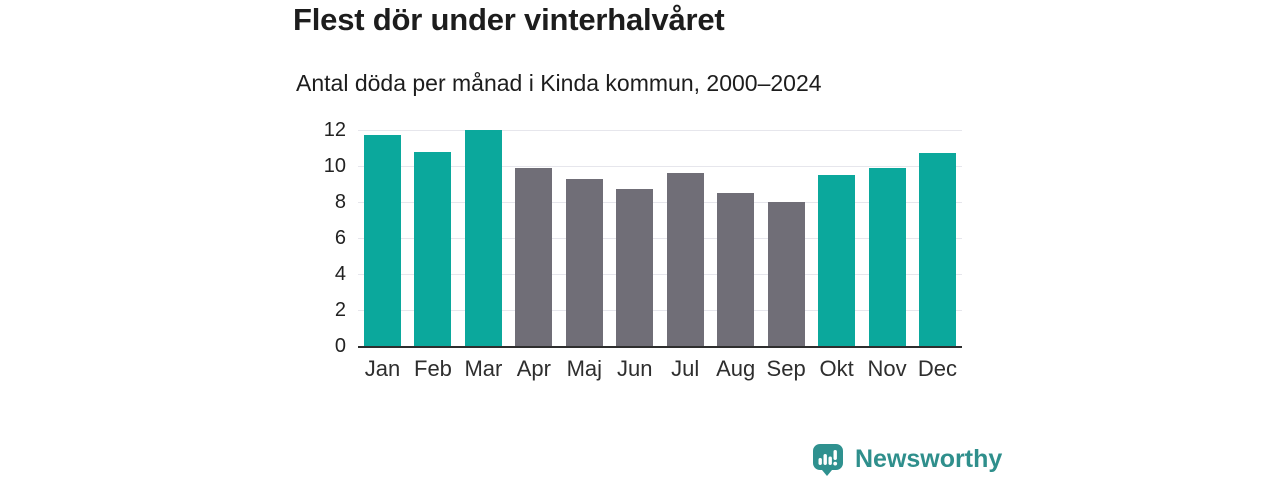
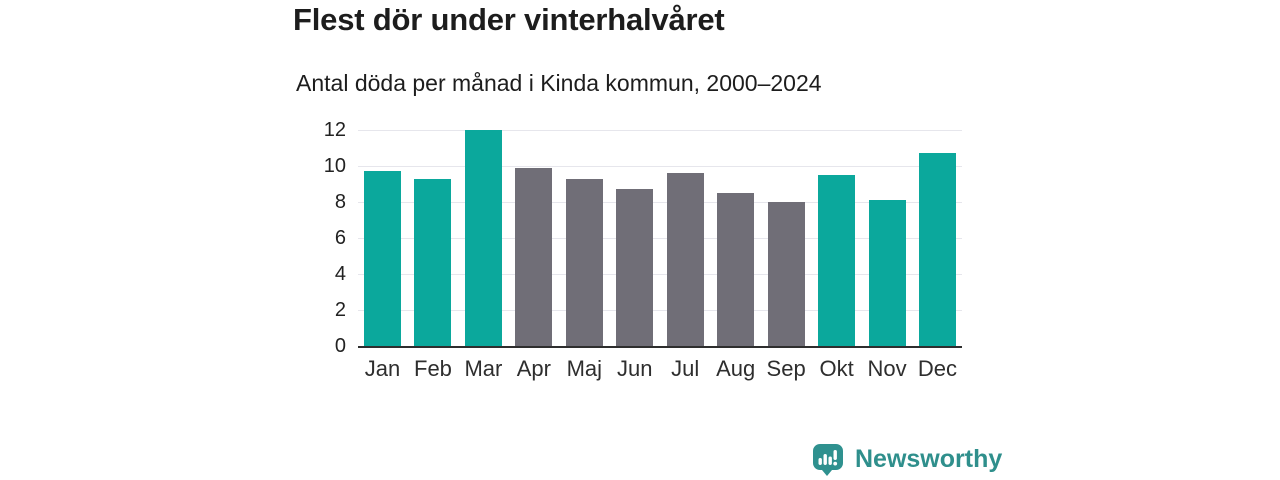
Jan: 11.7 -> 9.7
Feb: 10.8 -> 9.3
Nov: 9.9 -> 8.1
